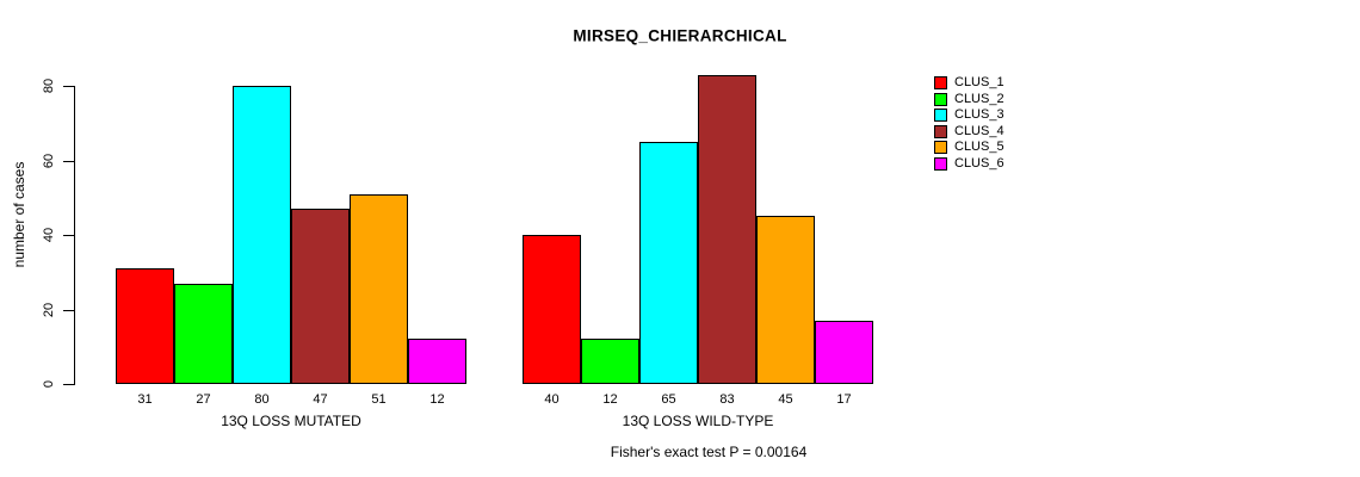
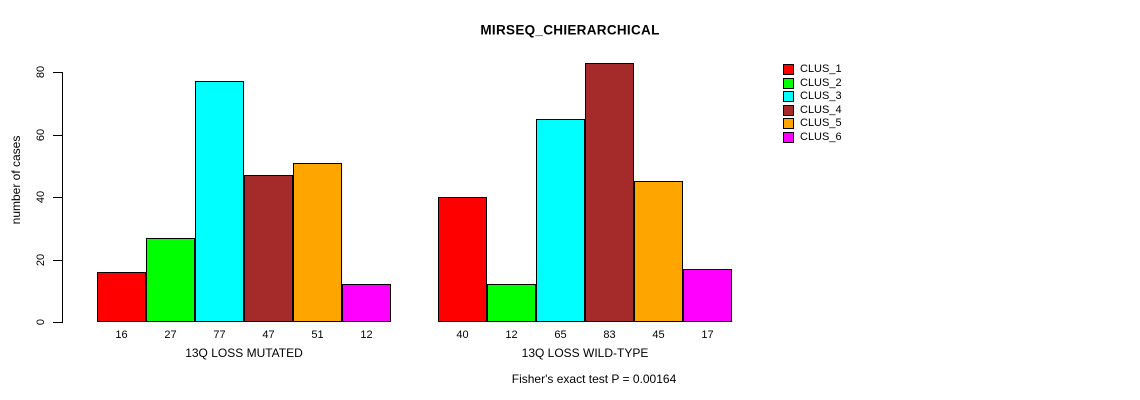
CLUS_1/13Q LOSS MUTATED: 31 -> 16
CLUS_3/13Q LOSS MUTATED: 80 -> 77
